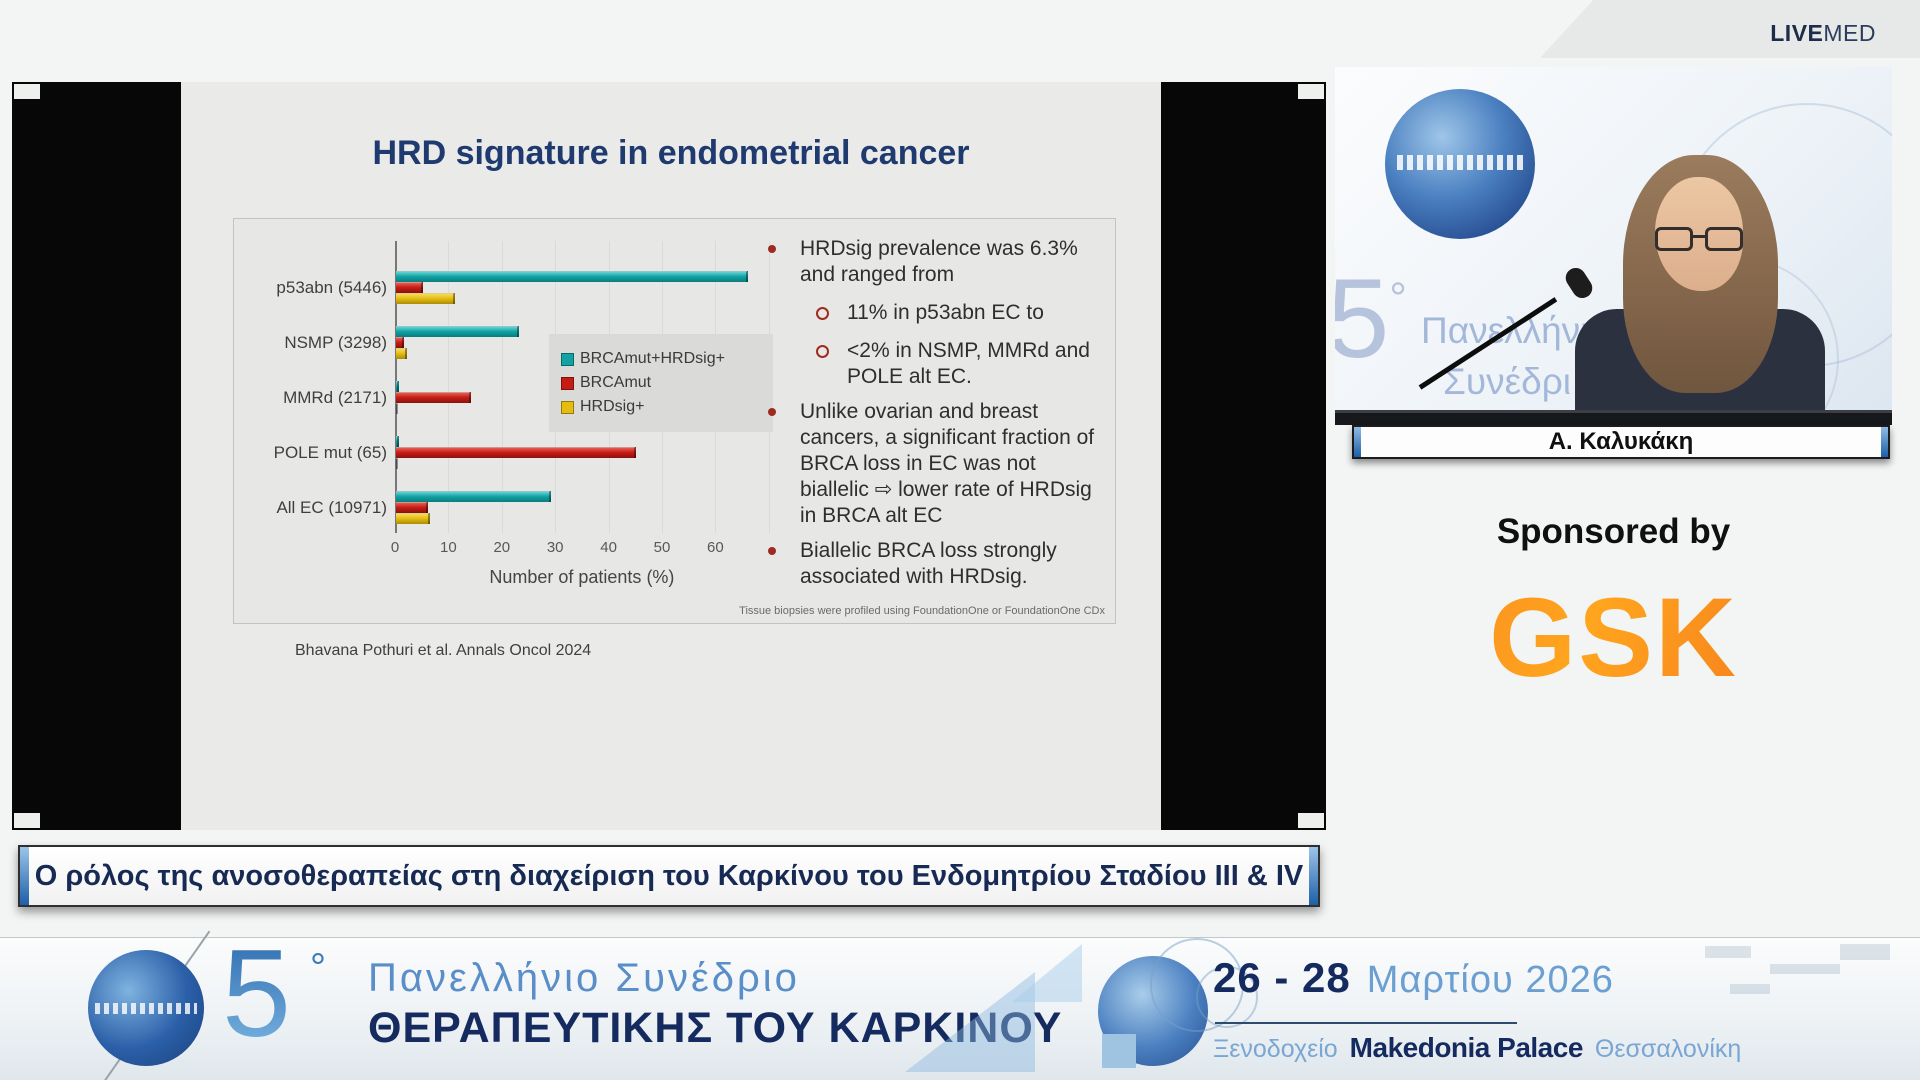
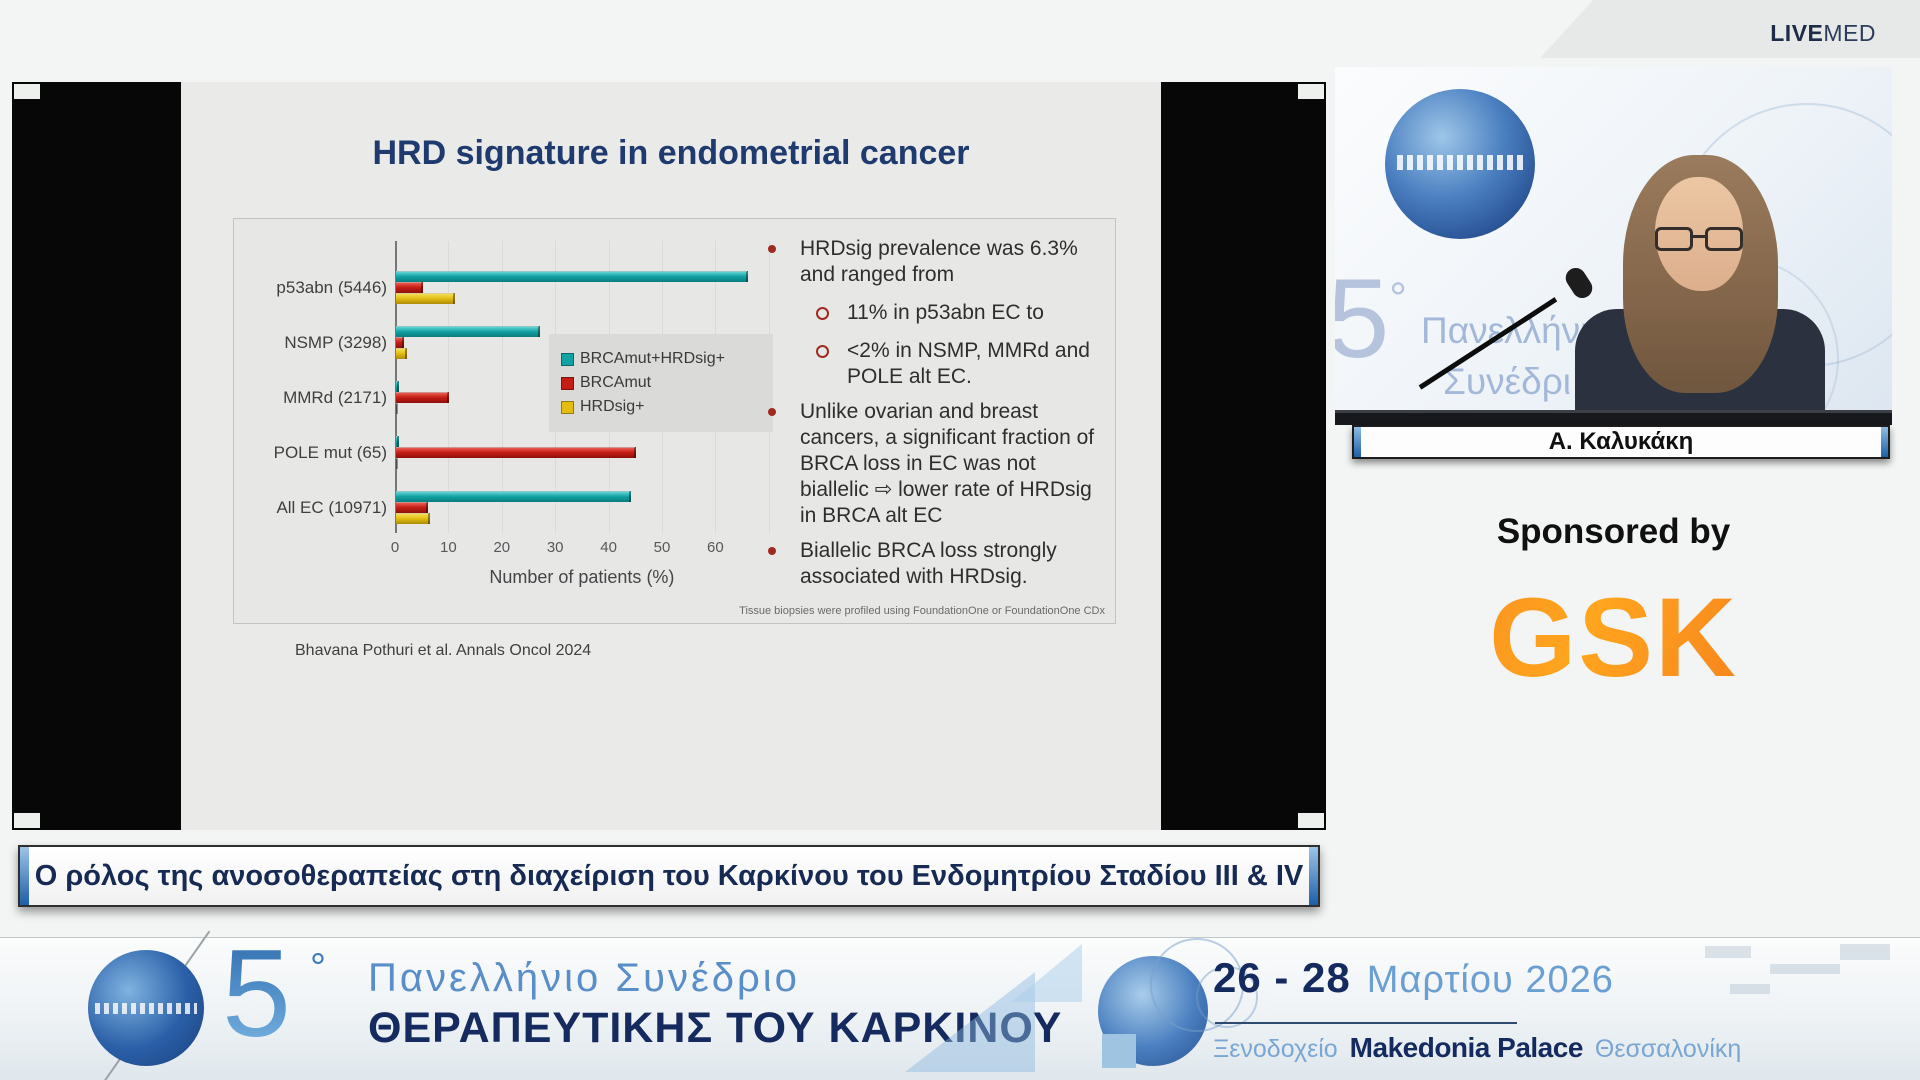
BRCAmut+HRDsig+/NSMP (3298): 23 -> 27
BRCAmut/MMRd (2171): 14 -> 10
BRCAmut+HRDsig+/All EC (10971): 29 -> 44
